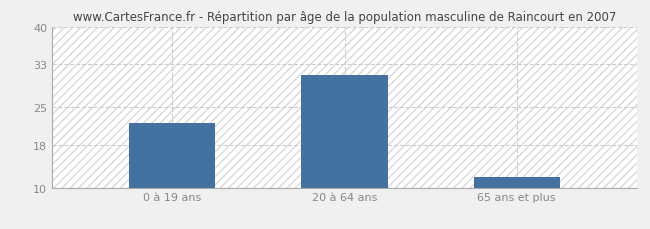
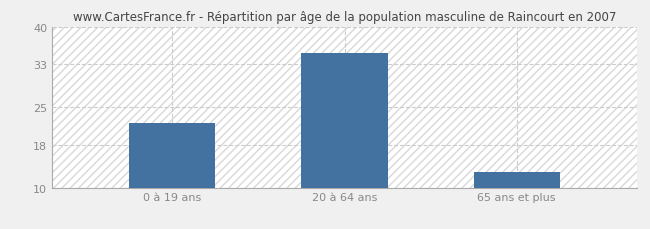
20 à 64 ans: 31 -> 35
65 ans et plus: 12 -> 13
